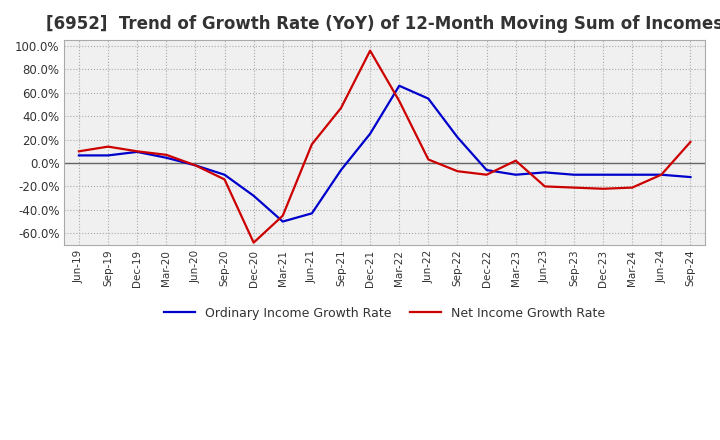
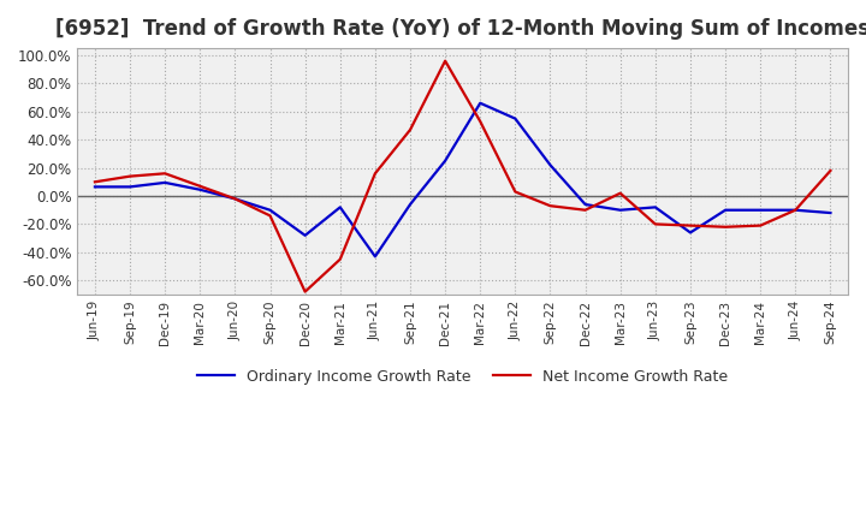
Net Income Growth Rate/Dec-19: 10% -> 16%
Ordinary Income Growth Rate/Mar-21: -50% -> -8%
Ordinary Income Growth Rate/Sep-23: -10% -> -26%
